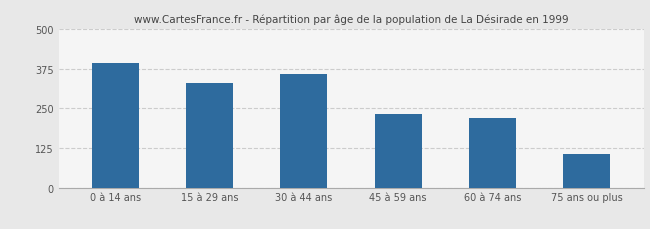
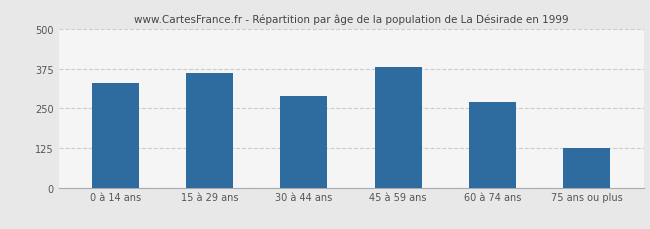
0 à 14 ans: 393 -> 330
15 à 29 ans: 328 -> 360
30 à 44 ans: 358 -> 290
45 à 59 ans: 233 -> 380
60 à 74 ans: 220 -> 270
75 ans ou plus: 107 -> 125
